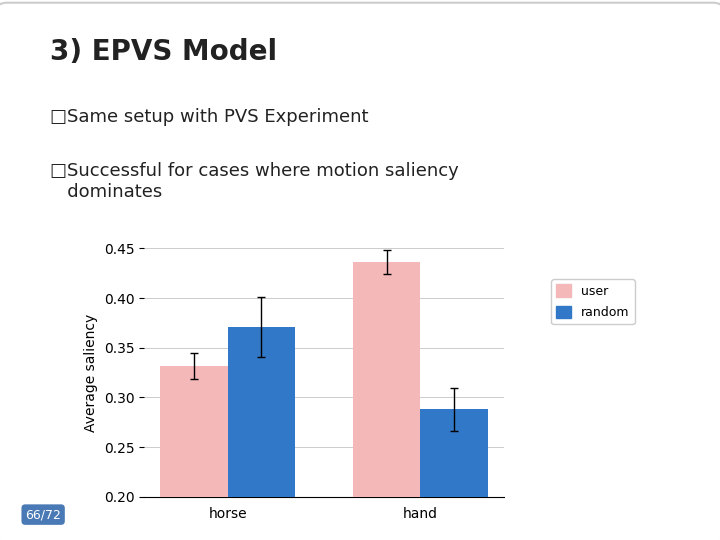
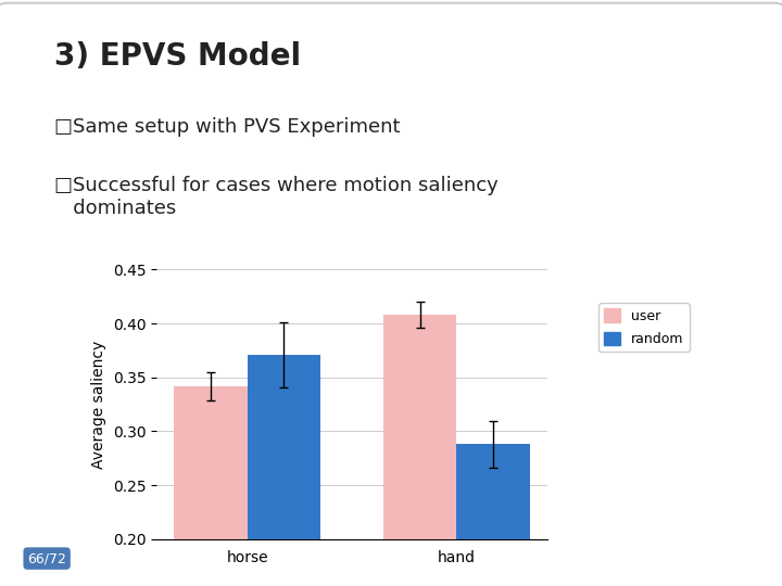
user/horse: 0.332 -> 0.342
user/hand: 0.436 -> 0.408
